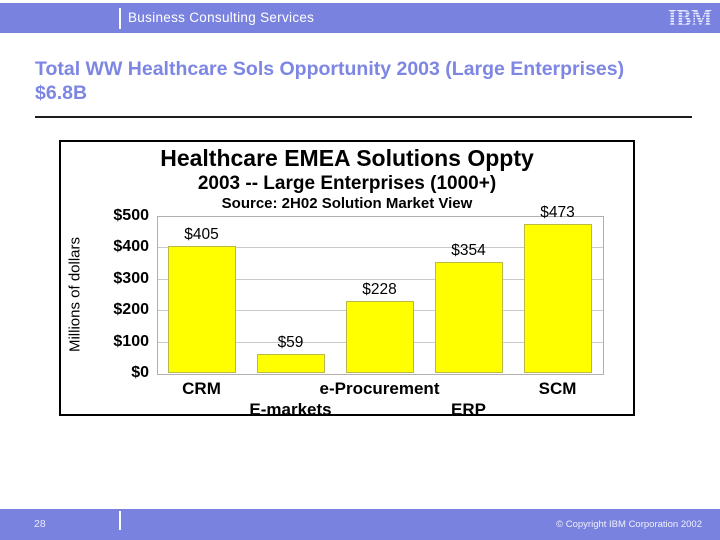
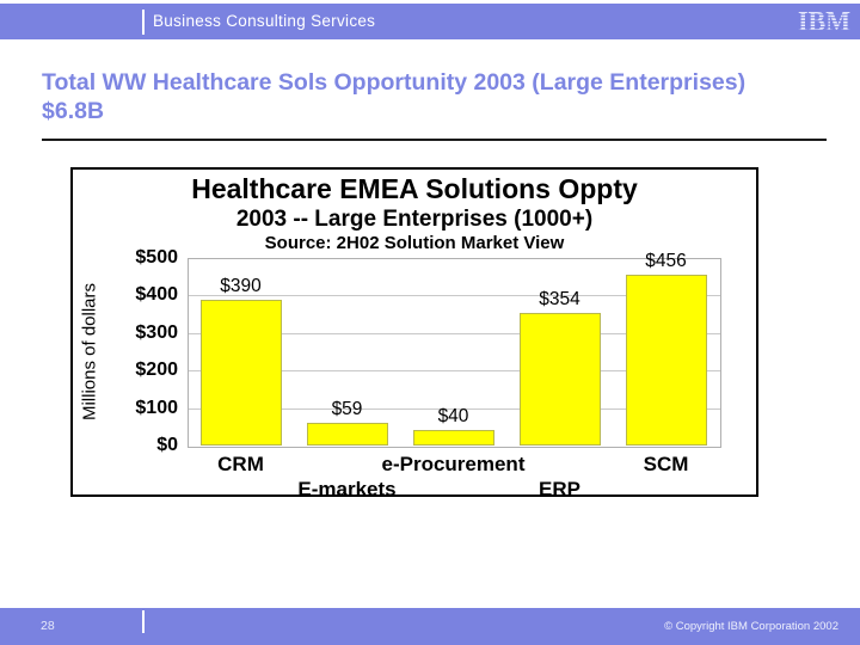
CRM: $405 -> $390
e-Procurement: $228 -> $40
SCM: $473 -> $456
